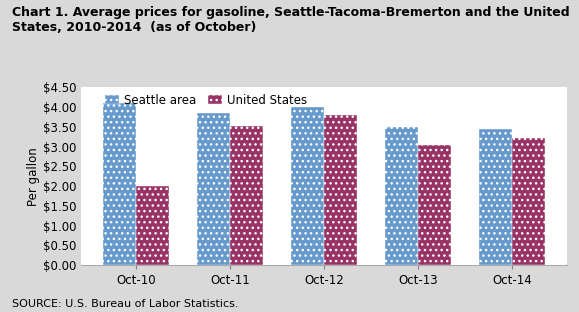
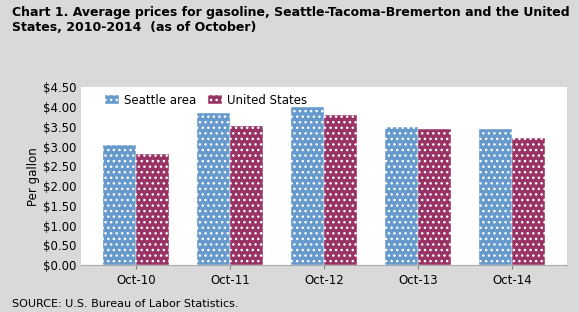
Seattle area/Oct-10: $4.10 -> $3.03
United States/Oct-10: $2.00 -> $2.82
United States/Oct-13: $3.05 -> $3.45
